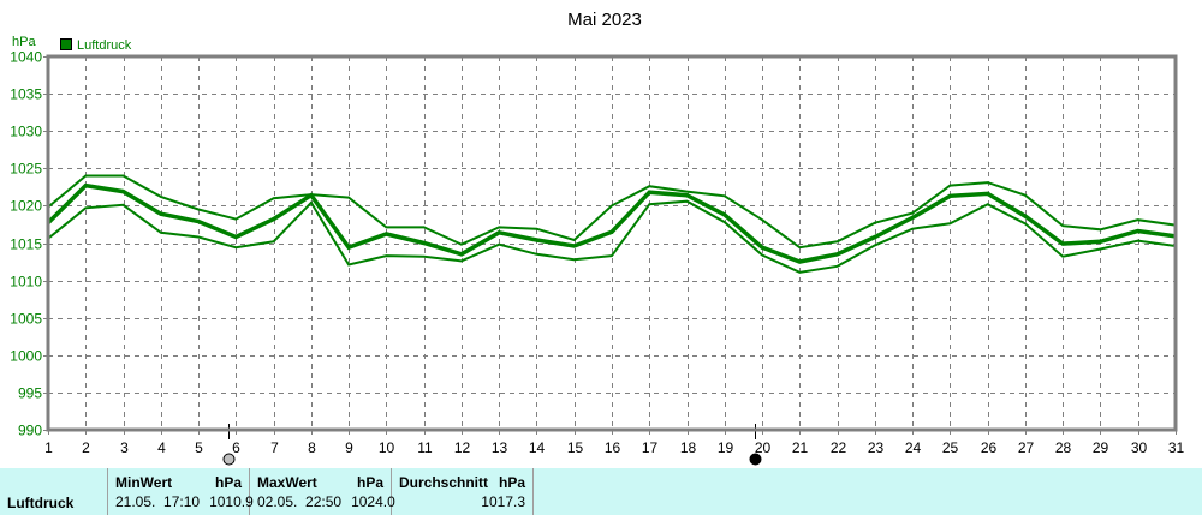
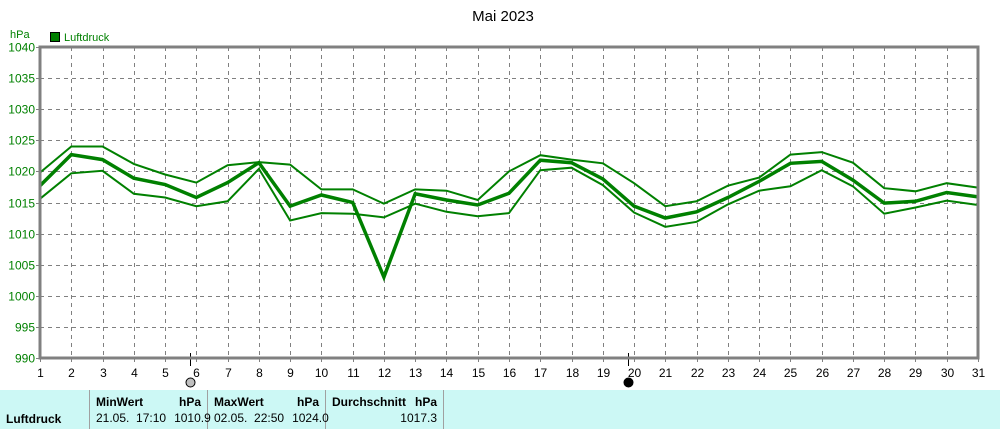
Luftdruck/12: 1014 -> 1003
